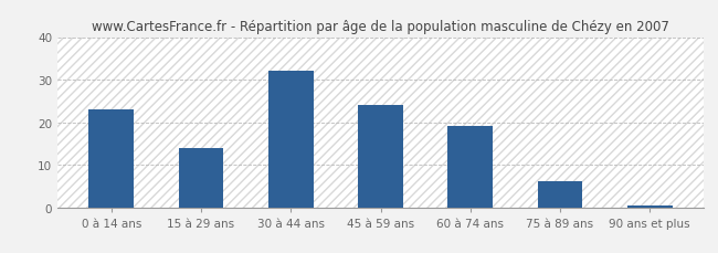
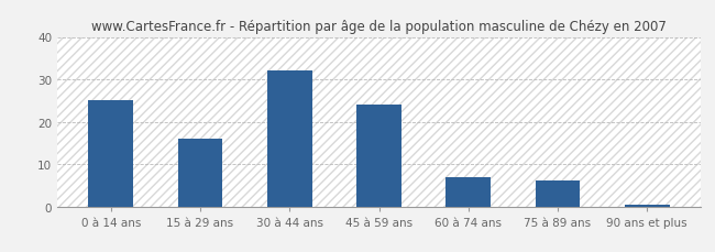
0 à 14 ans: 23.0 -> 25.0
15 à 29 ans: 14.0 -> 16.0
60 à 74 ans: 19.0 -> 7.0
